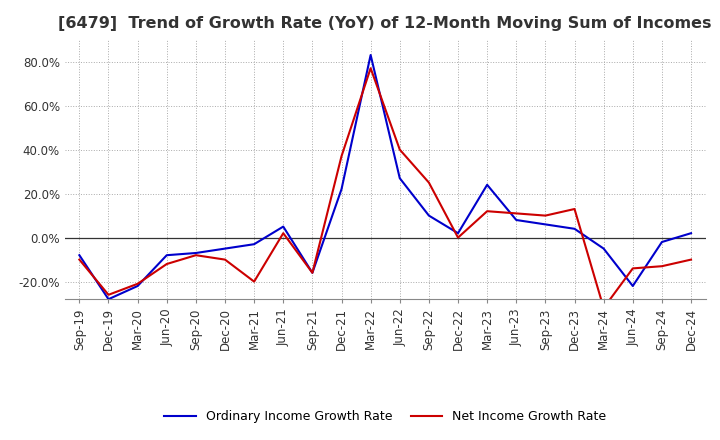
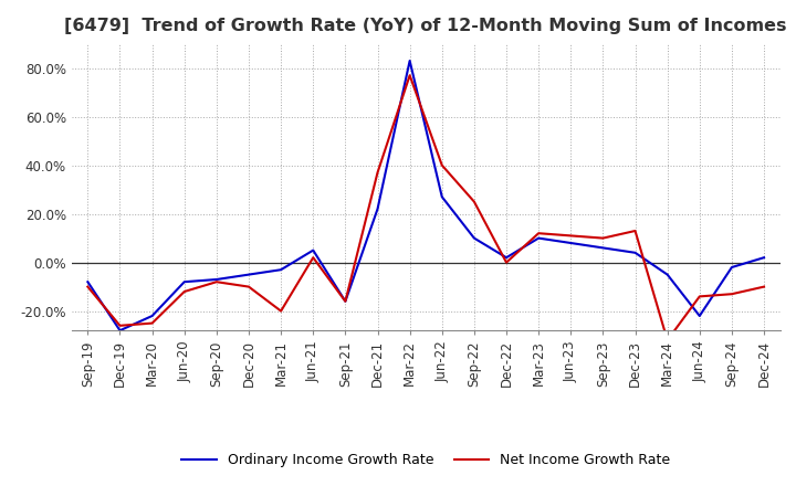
Net Income Growth Rate/Mar-20: -21% -> -25%
Ordinary Income Growth Rate/Mar-23: 24% -> 10%
